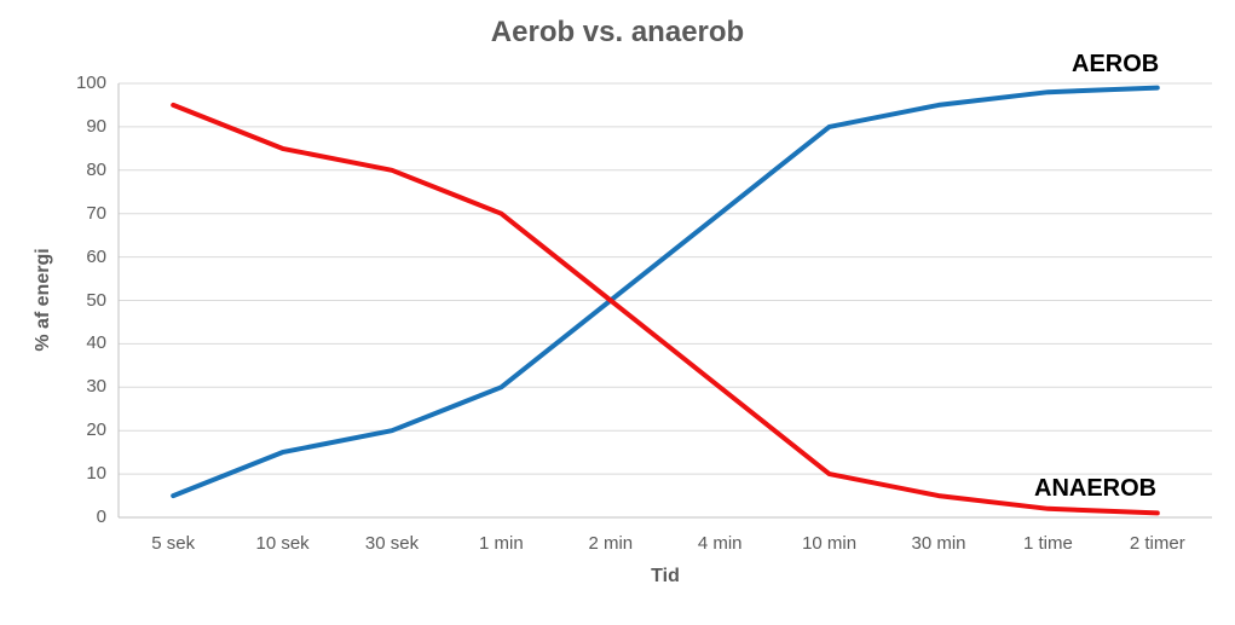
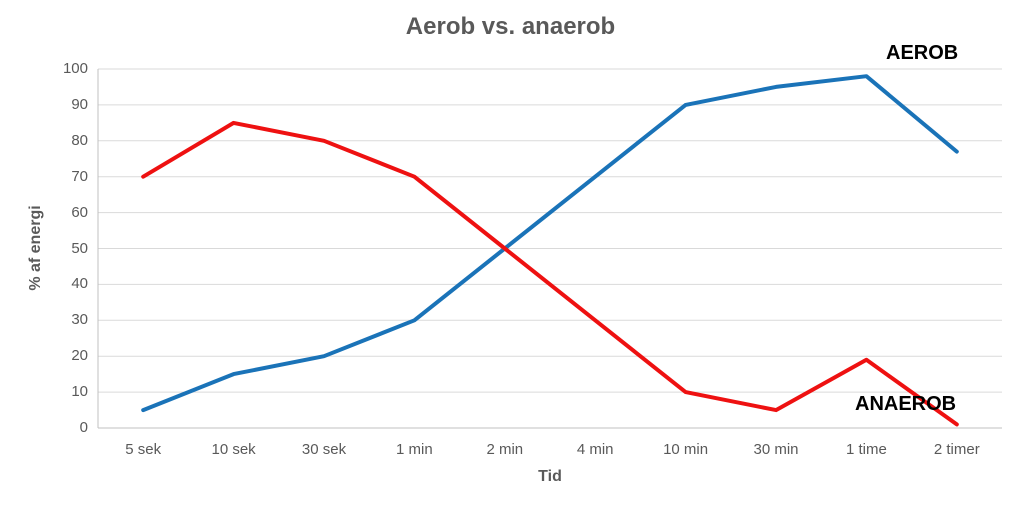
ANAEROB/5 sek: 95 -> 70
ANAEROB/1 time: 2 -> 19
AEROB/2 timer: 99 -> 77
